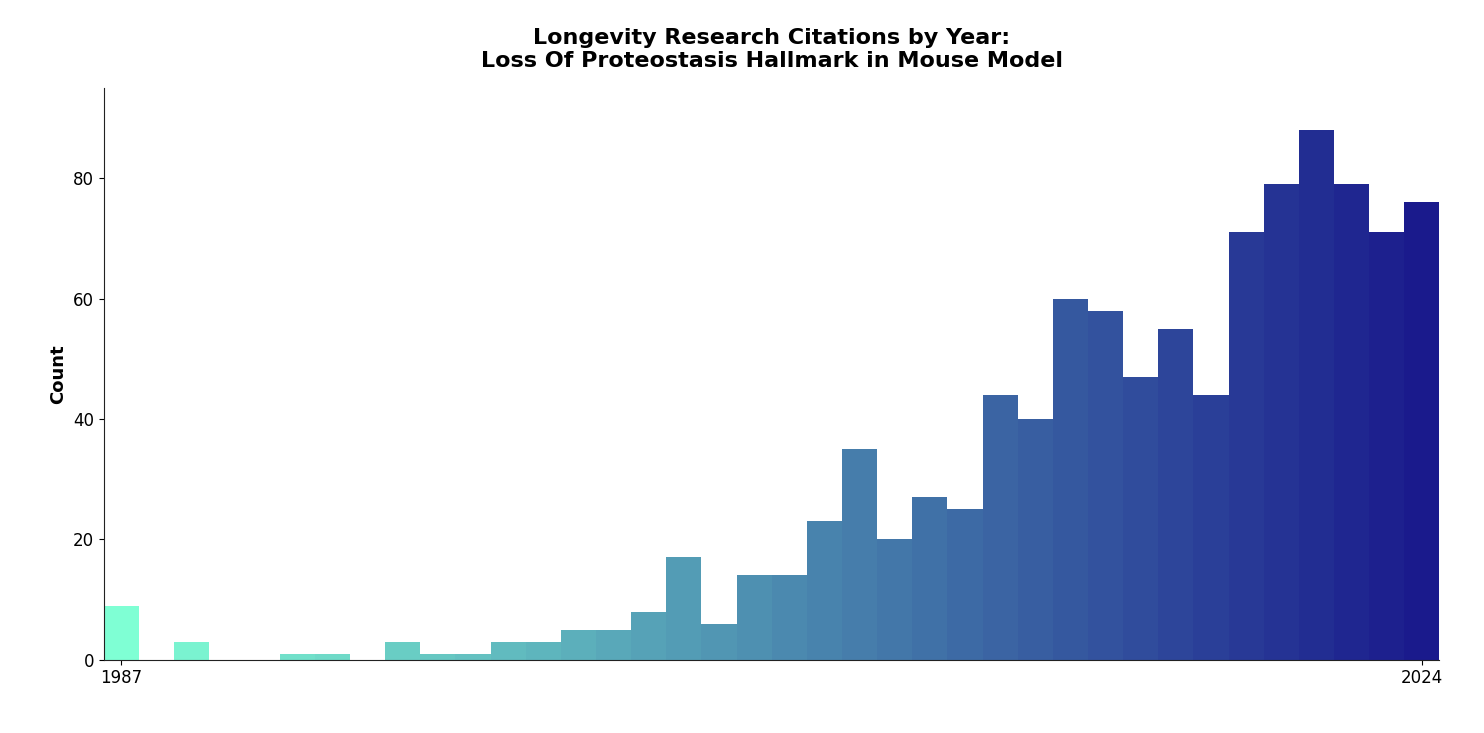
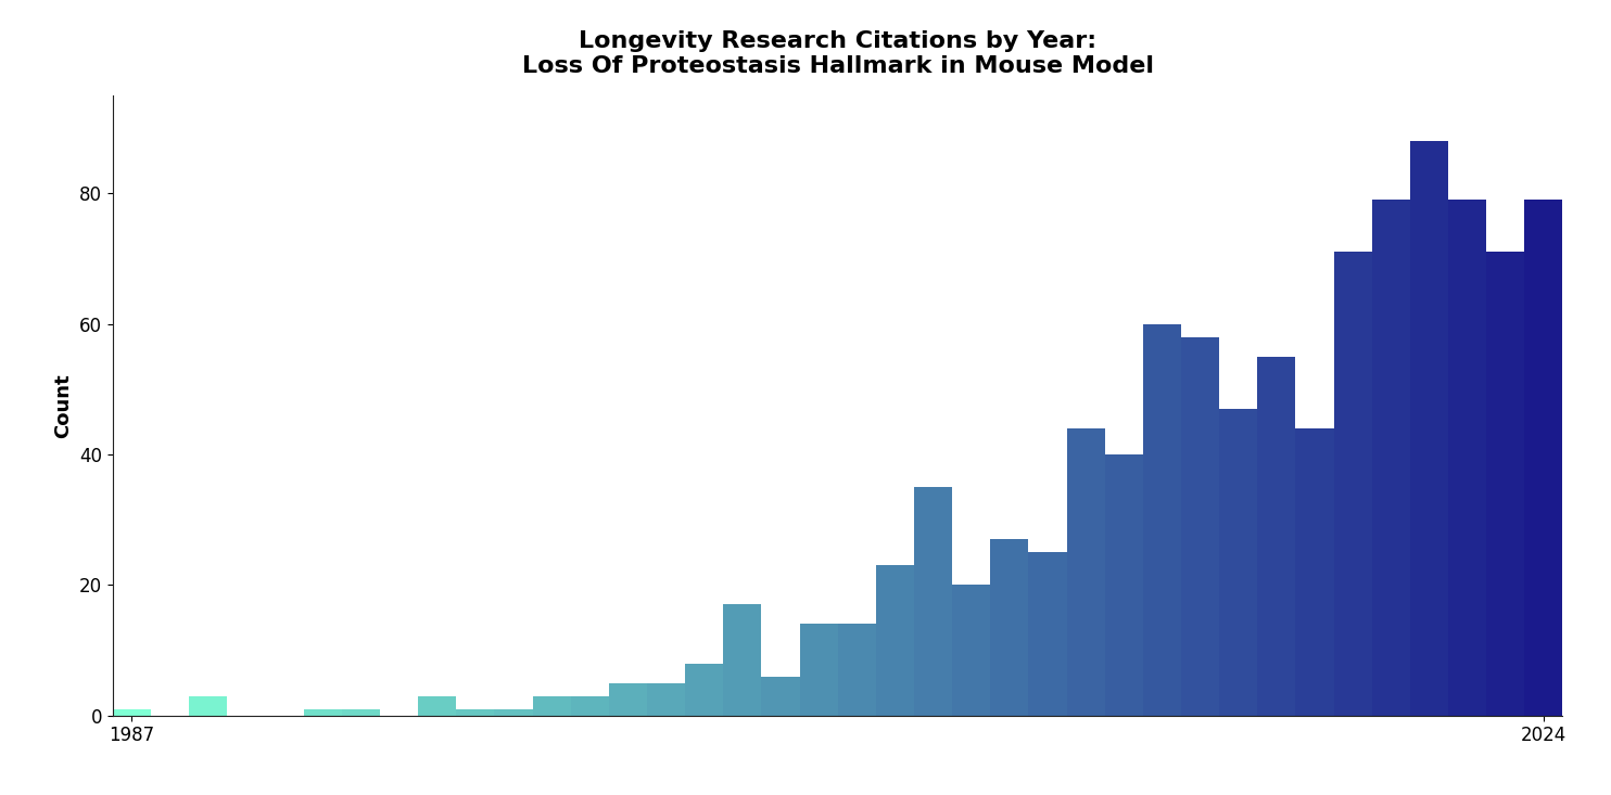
1987: 9 -> 1
2024: 76 -> 79
